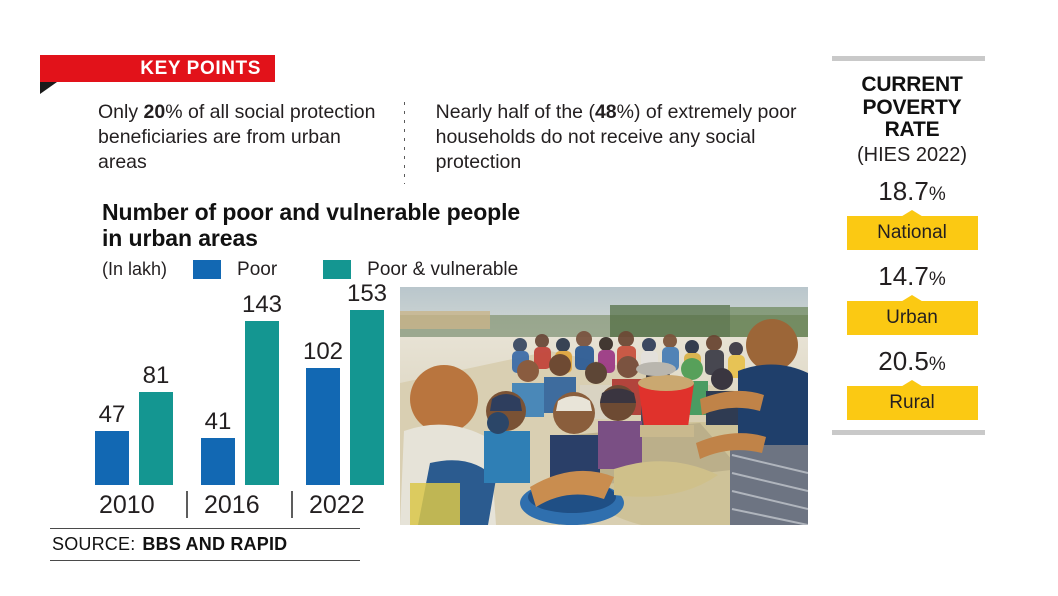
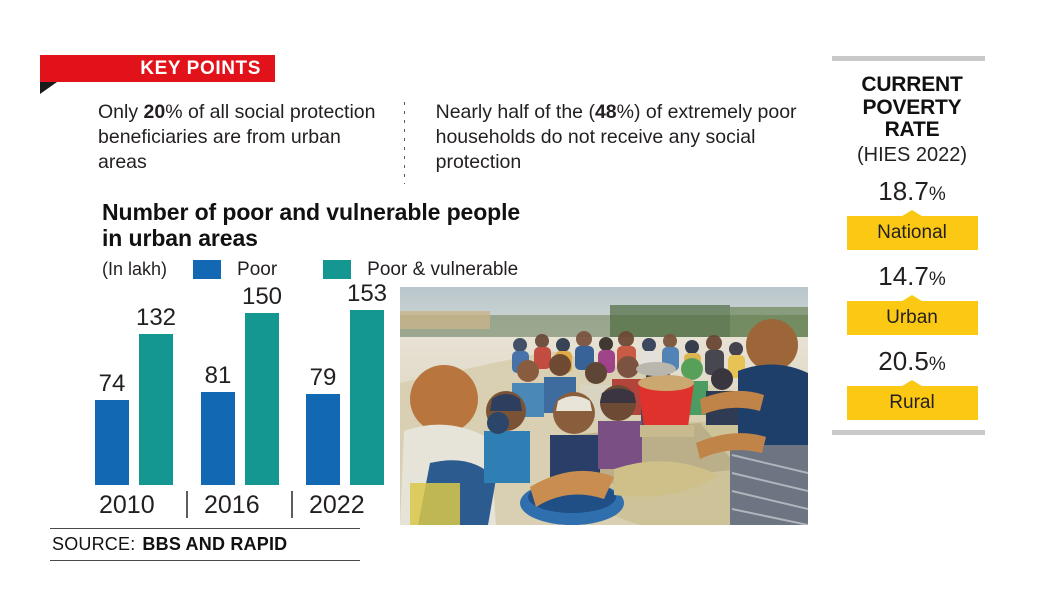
Poor/2010: 47 -> 74
Poor & vulnerable/2010: 81 -> 132
Poor/2016: 41 -> 81
Poor & vulnerable/2016: 143 -> 150
Poor/2022: 102 -> 79
